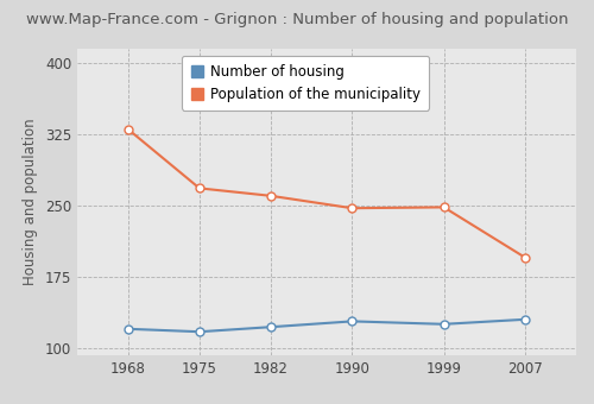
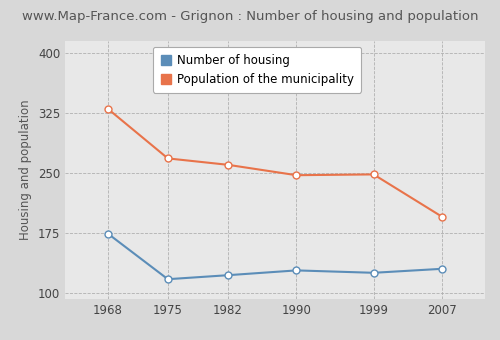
Number of housing/1968: 120 -> 174
